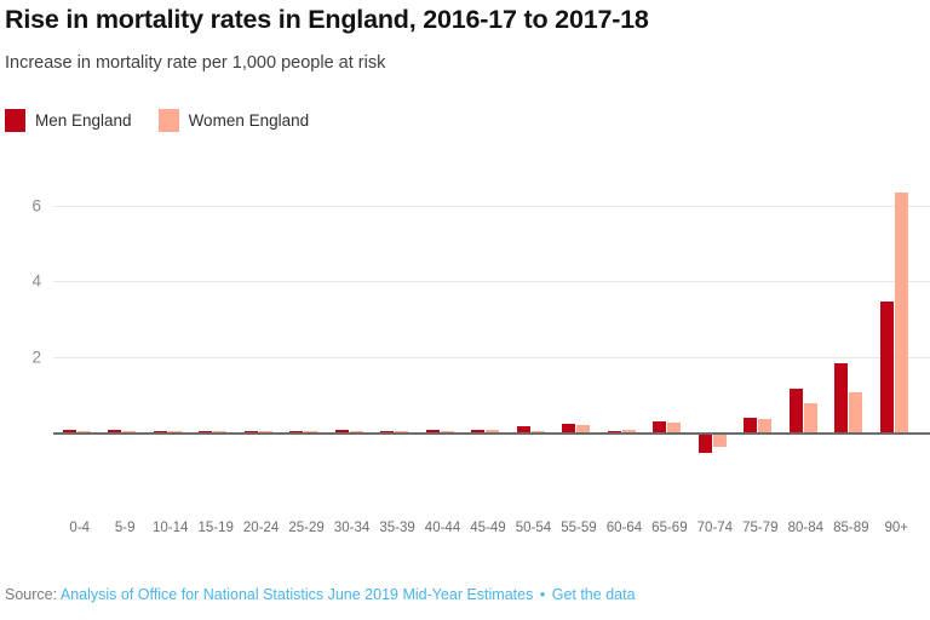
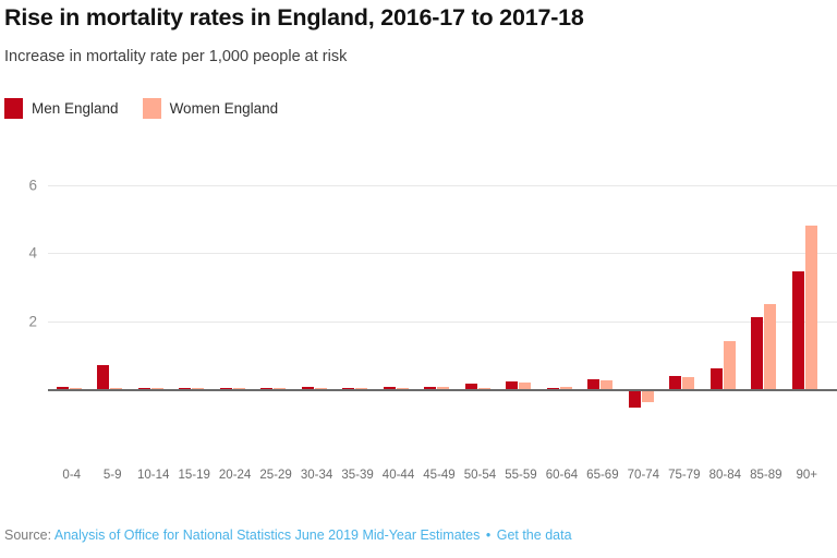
Men England/5-9: 0.1 -> 0.7
Men England/80-84: 1.1 -> 0.6
Women England/80-84: 0.8 -> 1.4
Men England/85-89: 1.8 -> 2.1
Women England/85-89: 1.1 -> 2.5
Women England/90+: 6.3 -> 4.8
